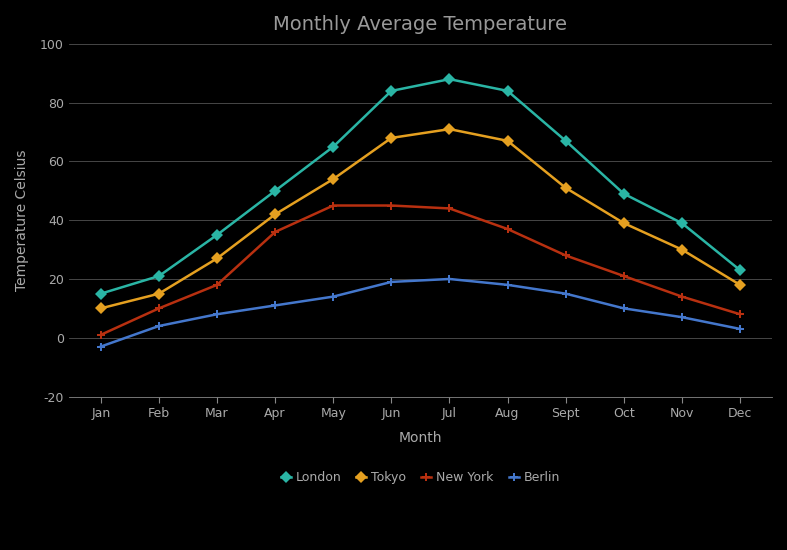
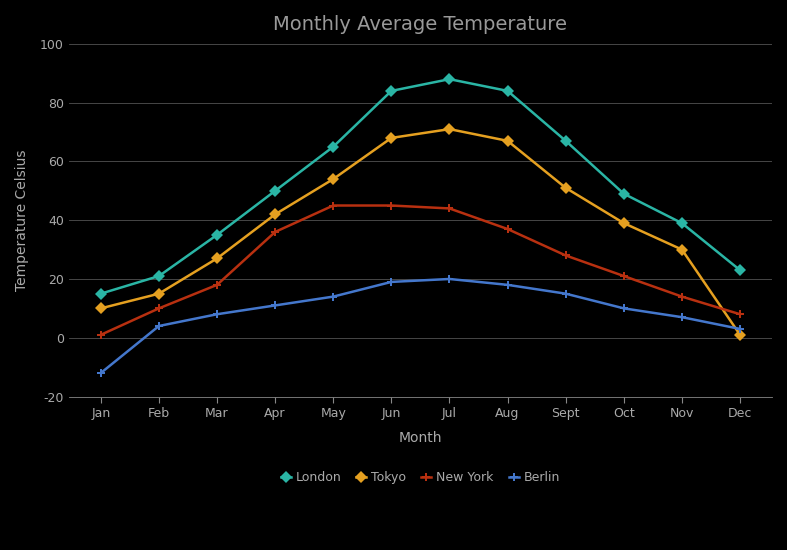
Berlin/Jan: -3 -> -12
Tokyo/Dec: 18 -> 1
